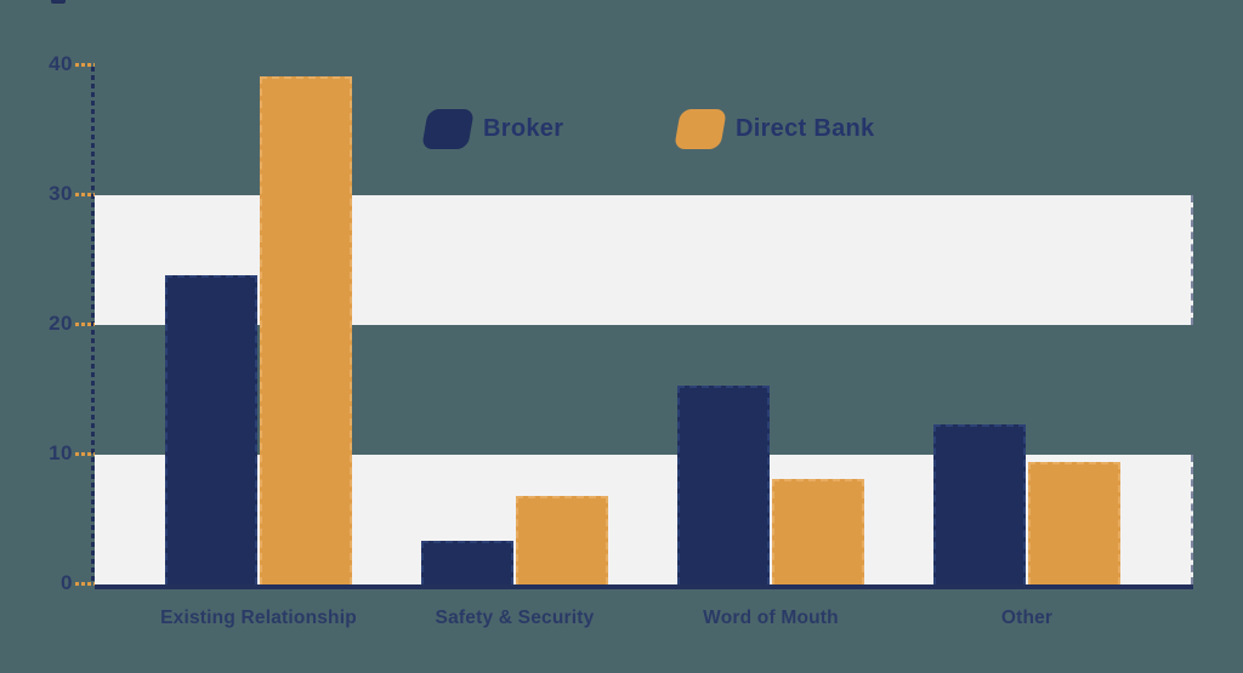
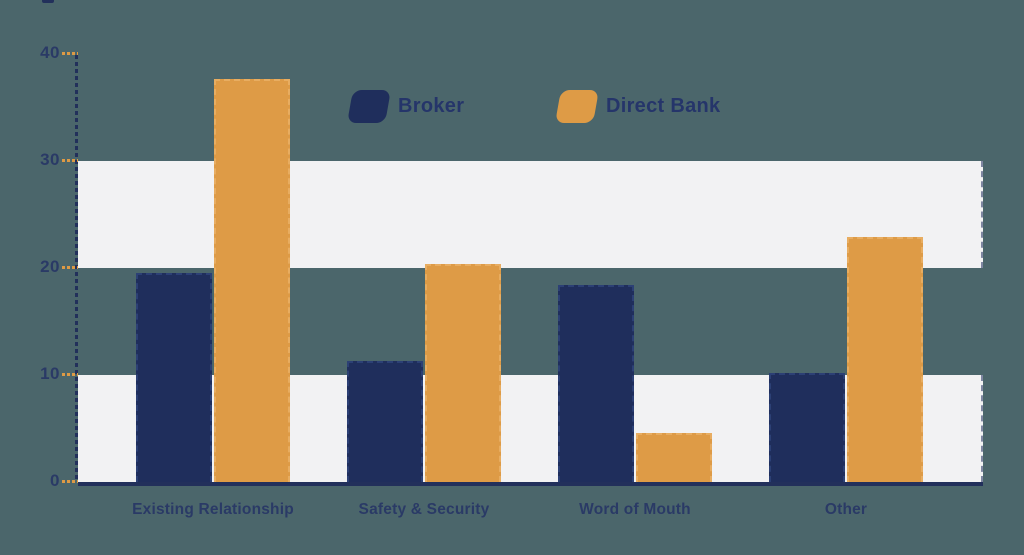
Broker/Existing Relationship: 23.8 -> 19.5
Direct Bank/Existing Relationship: 39.2 -> 37.7
Broker/Safety & Security: 3.4 -> 11.3
Direct Bank/Safety & Security: 6.8 -> 20.4
Broker/Word of Mouth: 15.3 -> 18.4
Direct Bank/Word of Mouth: 8.1 -> 4.6
Broker/Other: 12.3 -> 10.2
Direct Bank/Other: 9.4 -> 22.9
